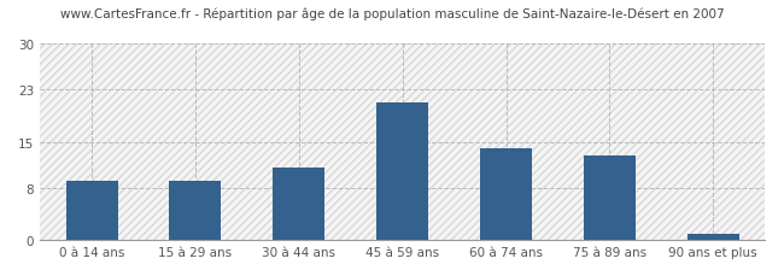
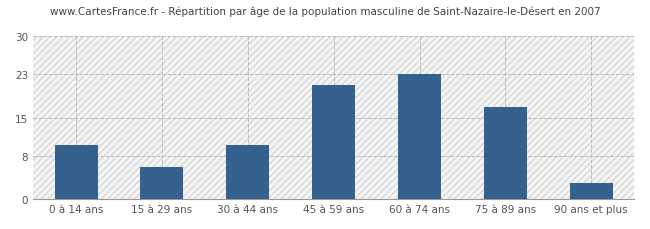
0 à 14 ans: 9 -> 10
15 à 29 ans: 9 -> 6
30 à 44 ans: 11 -> 10
60 à 74 ans: 14 -> 23
75 à 89 ans: 13 -> 17
90 ans et plus: 1 -> 3
